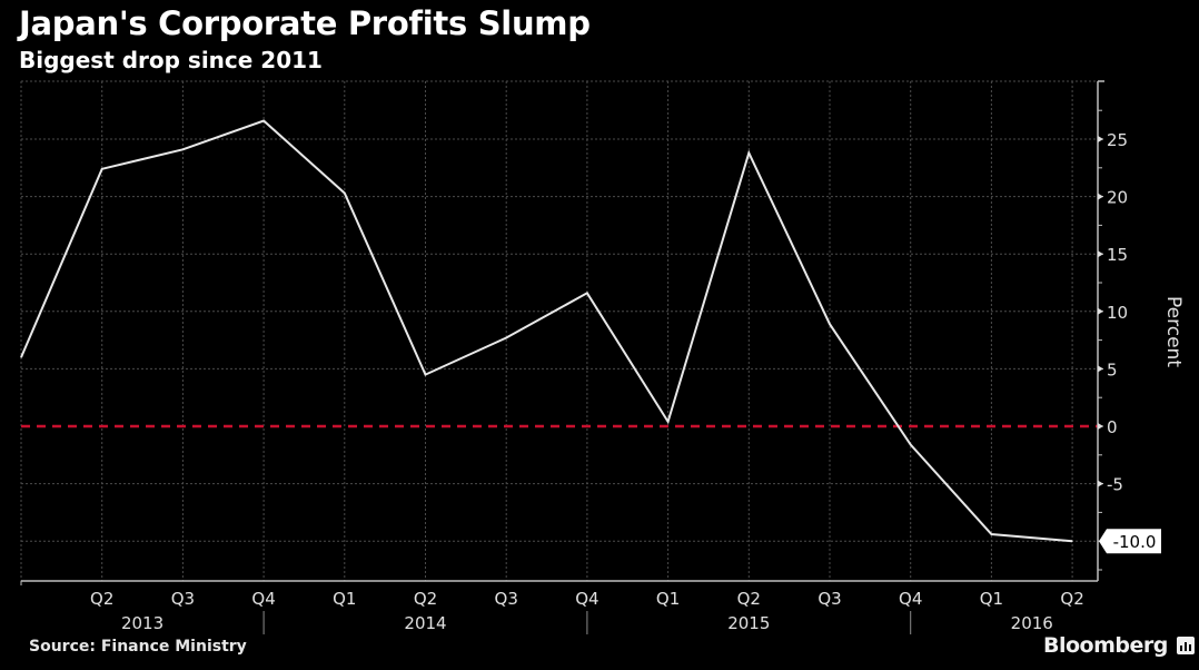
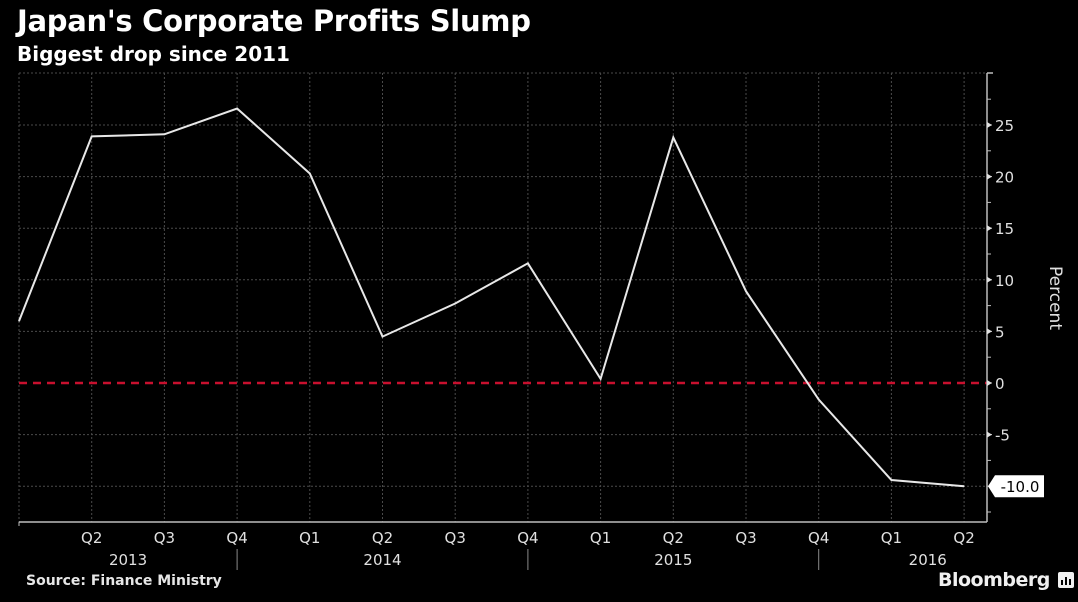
Q2 2013: 22.4 -> 23.9
